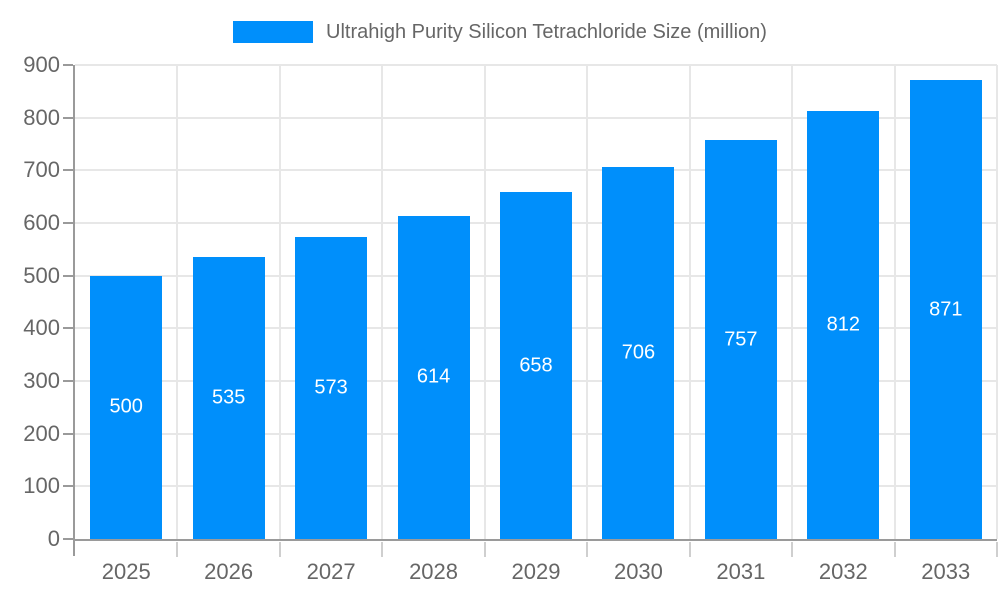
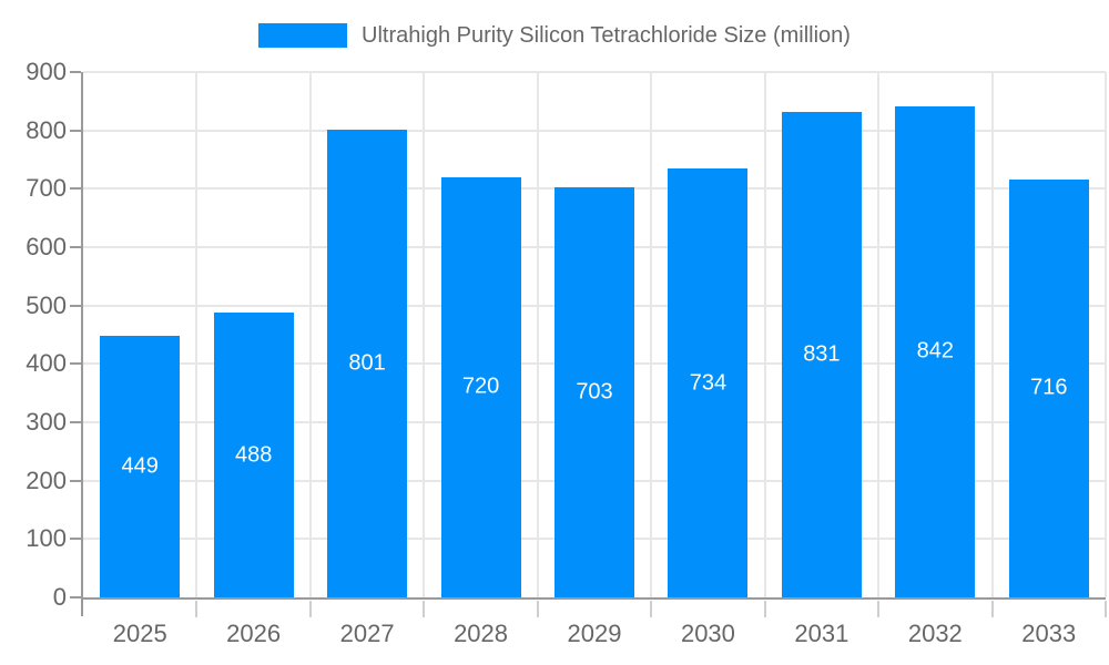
2025: 500 -> 449
2026: 535 -> 488
2027: 573 -> 801
2028: 614 -> 720
2029: 658 -> 703
2030: 706 -> 734
2031: 757 -> 831
2032: 812 -> 842
2033: 871 -> 716
